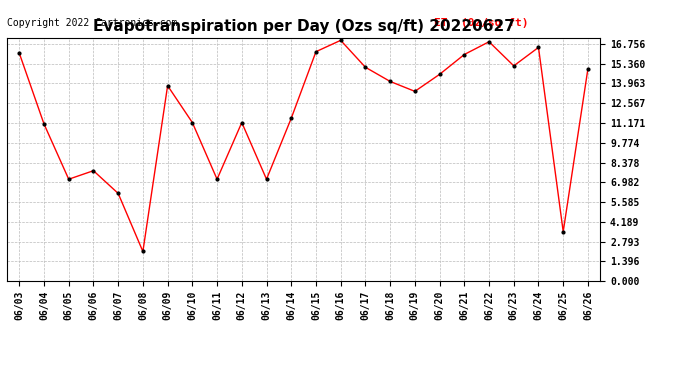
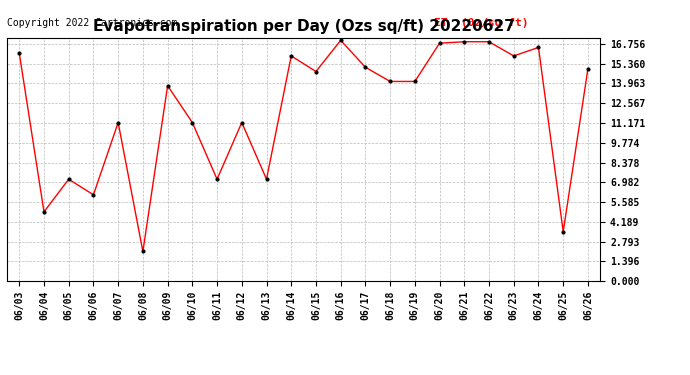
06/04: 11.1 -> 4.9
06/06: 7.8 -> 6.1
06/07: 6.2 -> 11.2
06/14: 11.5 -> 15.9
06/15: 16.2 -> 14.8
06/19: 13.4 -> 14.1
06/20: 14.6 -> 16.8
06/21: 16.0 -> 16.9
06/23: 15.2 -> 15.9
